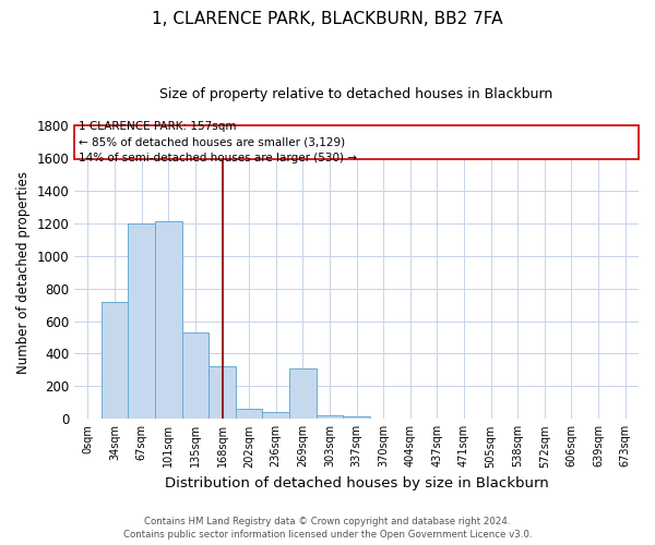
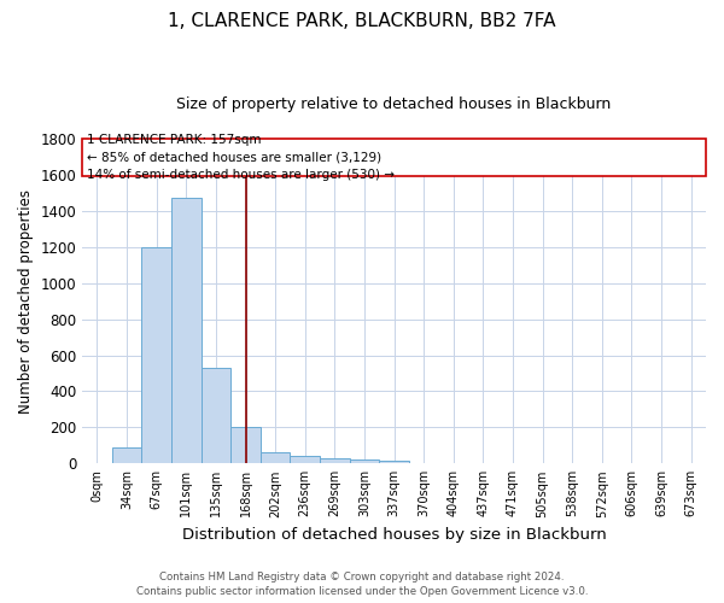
34sqm: 720 -> 90
101sqm: 1210 -> 1470
168sqm: 320 -> 200
269sqm: 310 -> 30
